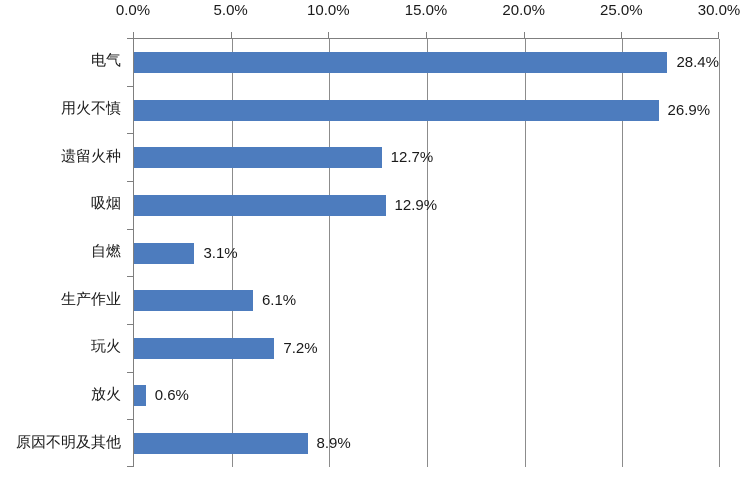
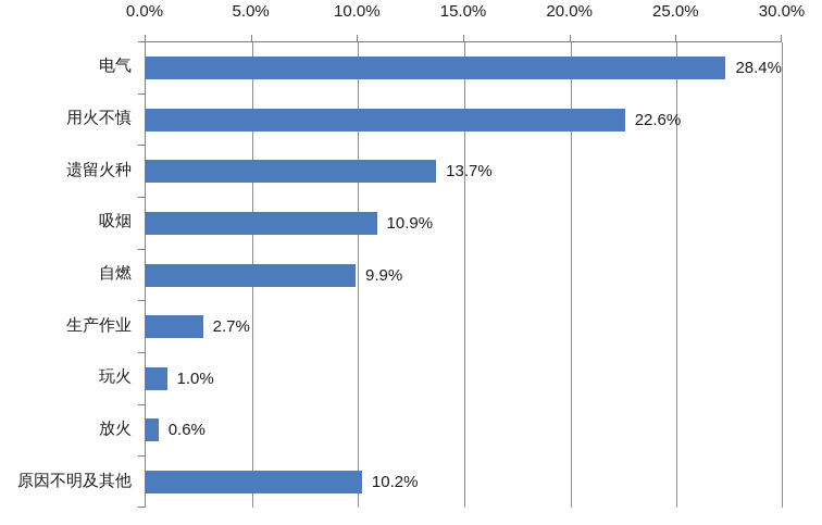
用火不慎: 26.9% -> 22.6%
遗留火种: 12.7% -> 13.7%
吸烟: 12.9% -> 10.9%
自燃: 3.1% -> 9.9%
生产作业: 6.1% -> 2.7%
玩火: 7.2% -> 1.0%
原因不明及其他: 8.9% -> 10.2%
